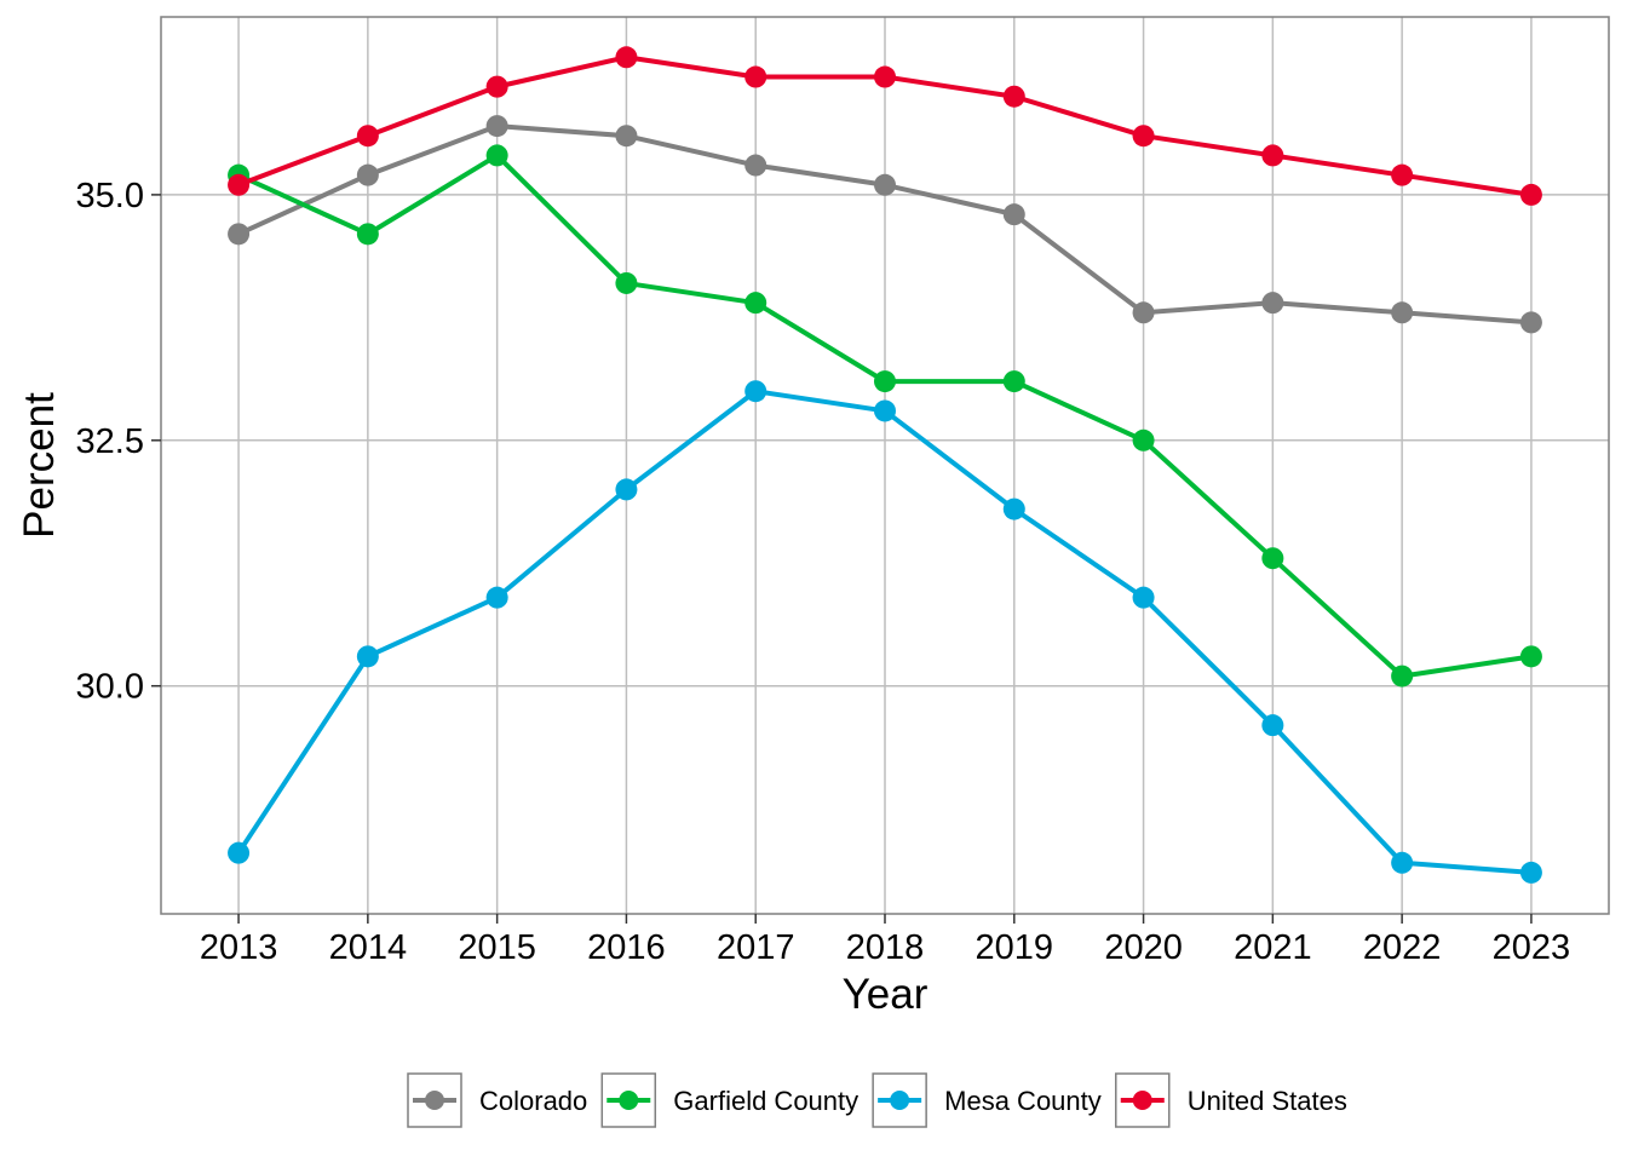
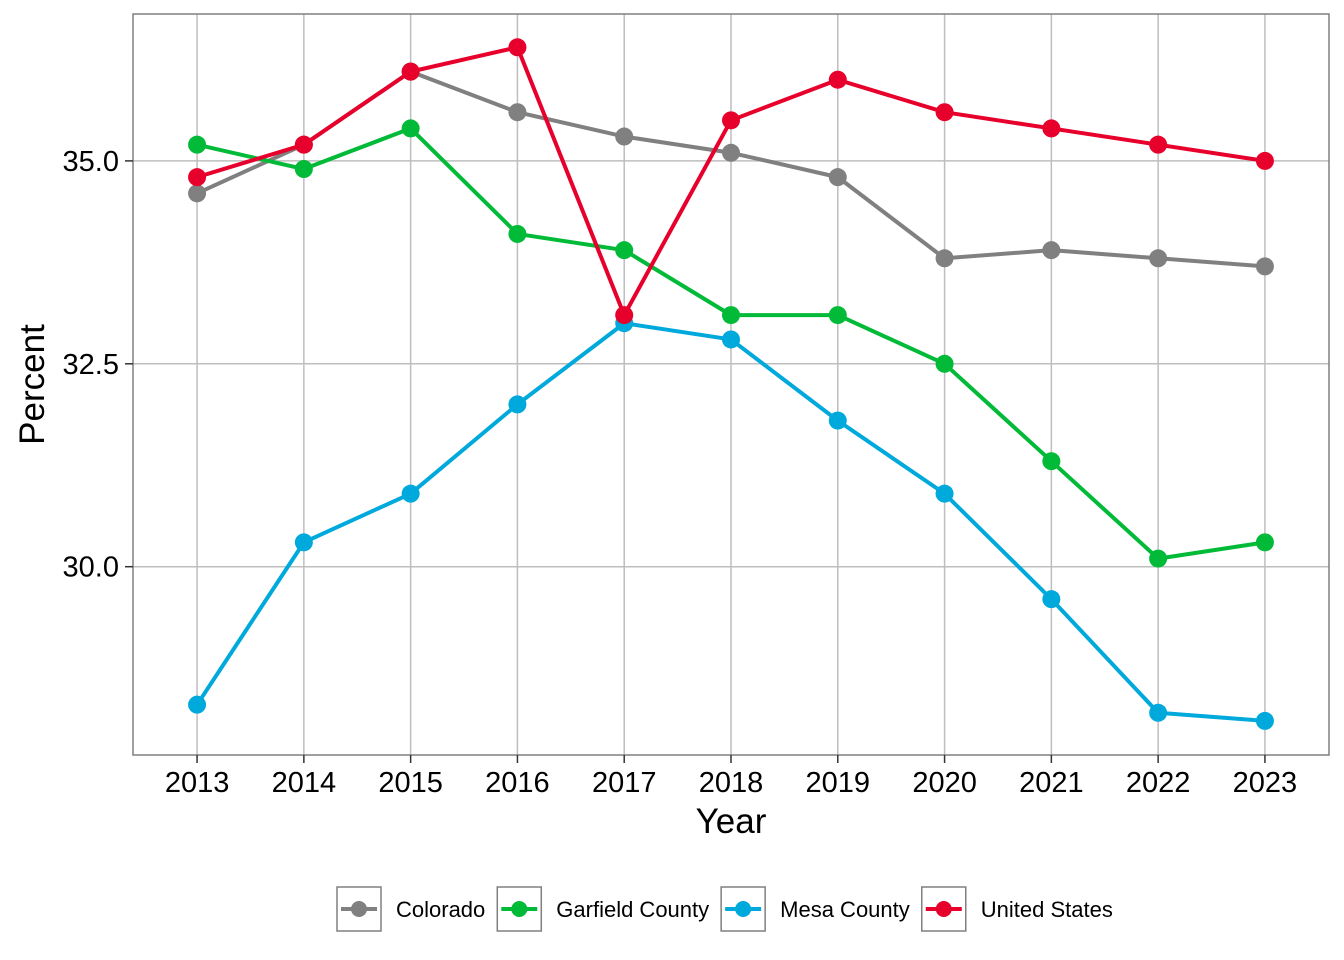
United States/2013: 35.1 -> 34.8
Garfield County/2014: 34.6 -> 34.9
United States/2014: 35.6 -> 35.2
Colorado/2015: 35.7 -> 36.1
United States/2017: 36.2 -> 33.1
United States/2018: 36.2 -> 35.5
